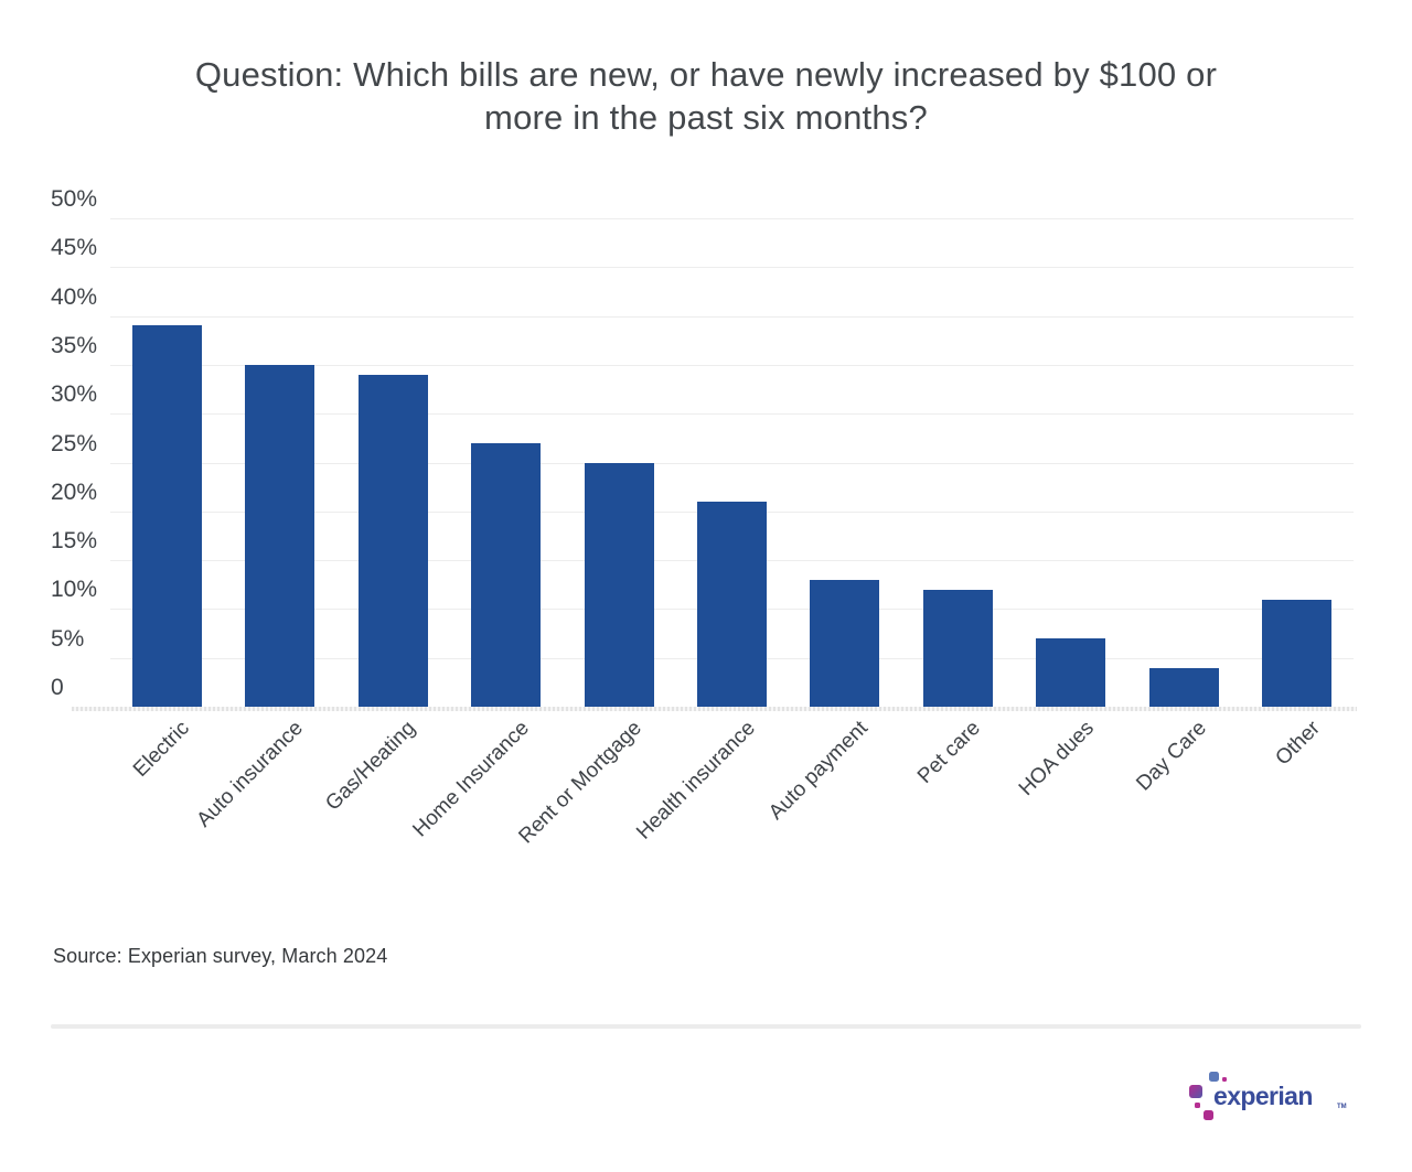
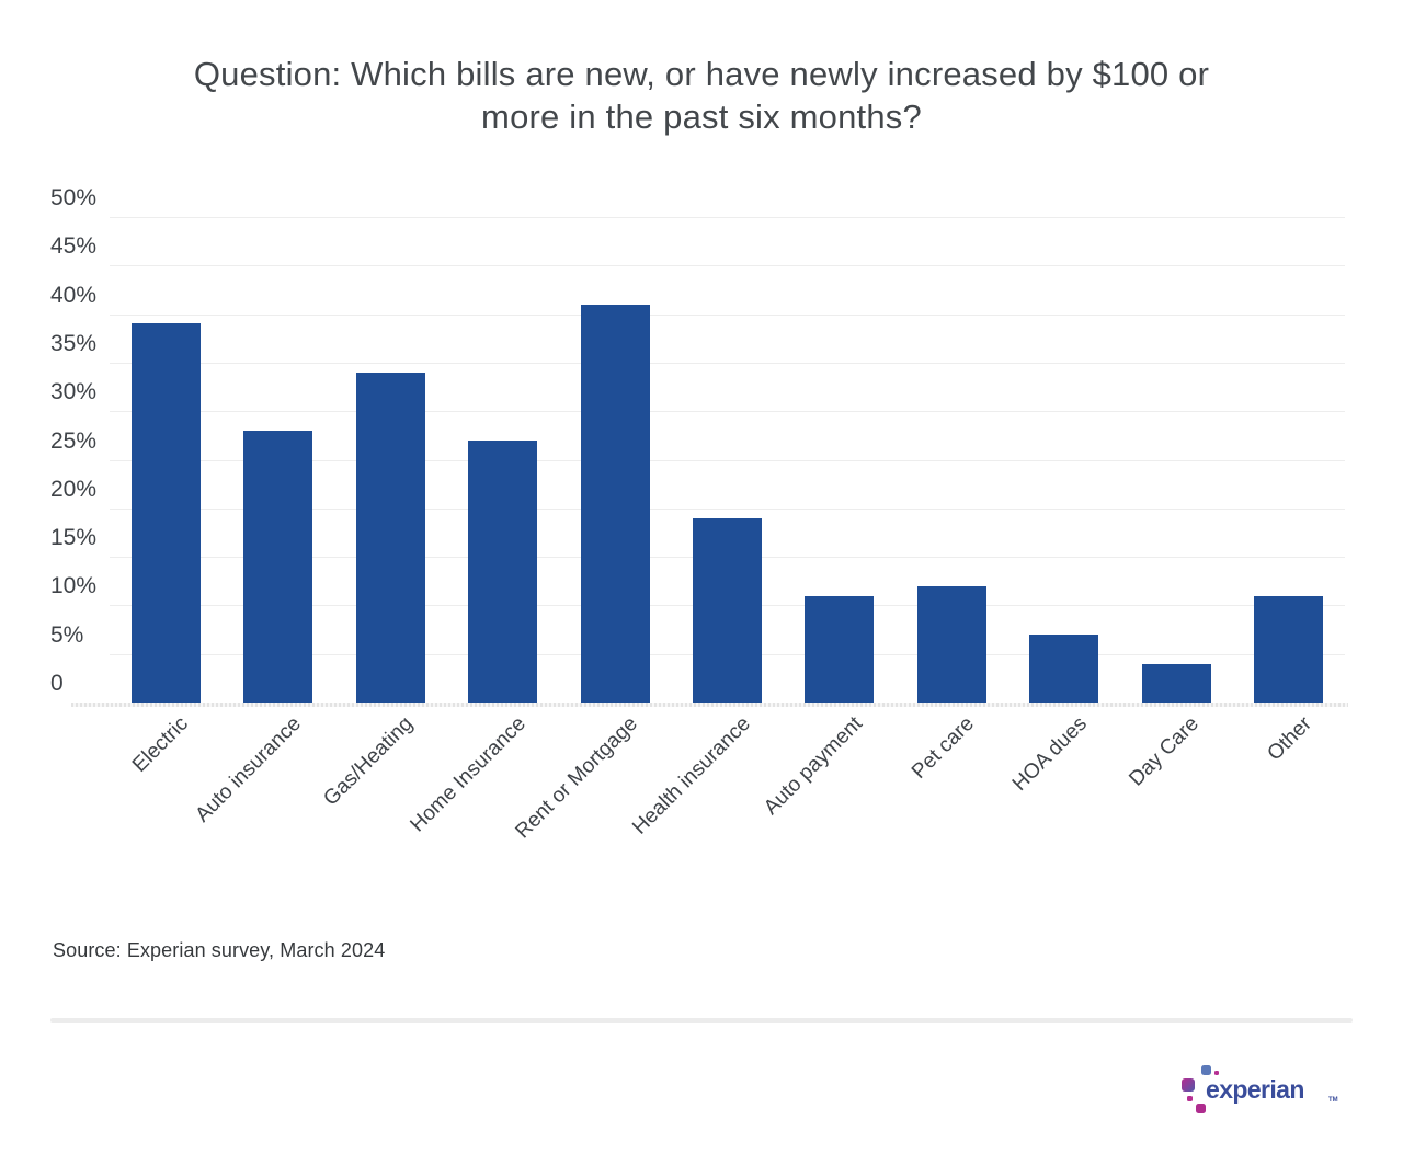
Auto insurance: 35% -> 28%
Rent or Mortgage: 25% -> 41%
Health insurance: 21% -> 19%
Auto payment: 13% -> 11%
